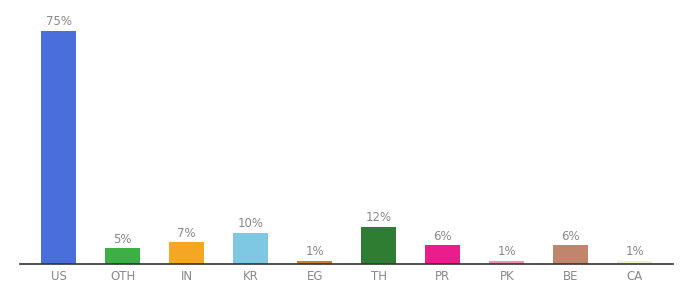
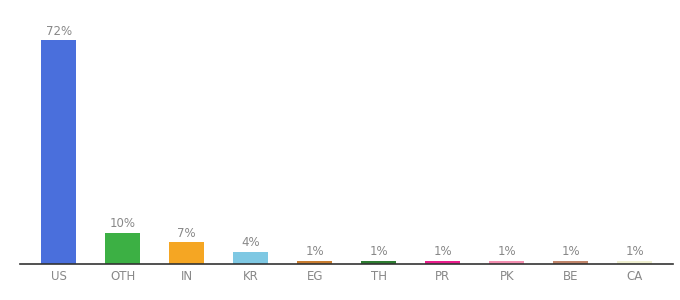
US: 75% -> 72%
OTH: 5% -> 10%
KR: 10% -> 4%
TH: 12% -> 1%
PR: 6% -> 1%
BE: 6% -> 1%
